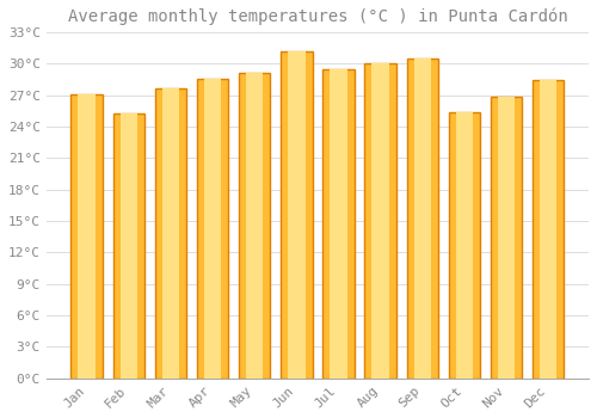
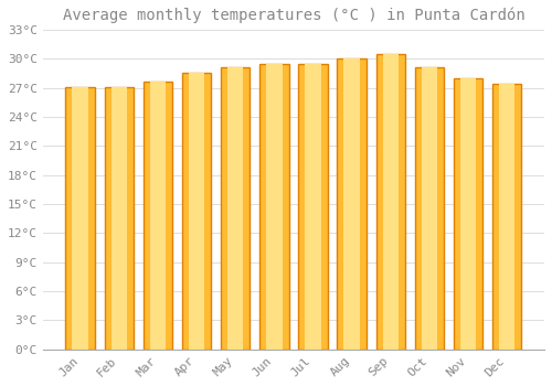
Feb: 25.2°C -> 27.1°C
Jun: 31.2°C -> 29.5°C
Oct: 25.4°C -> 29.1°C
Nov: 26.8°C -> 28.0°C
Dec: 28.4°C -> 27.4°C
